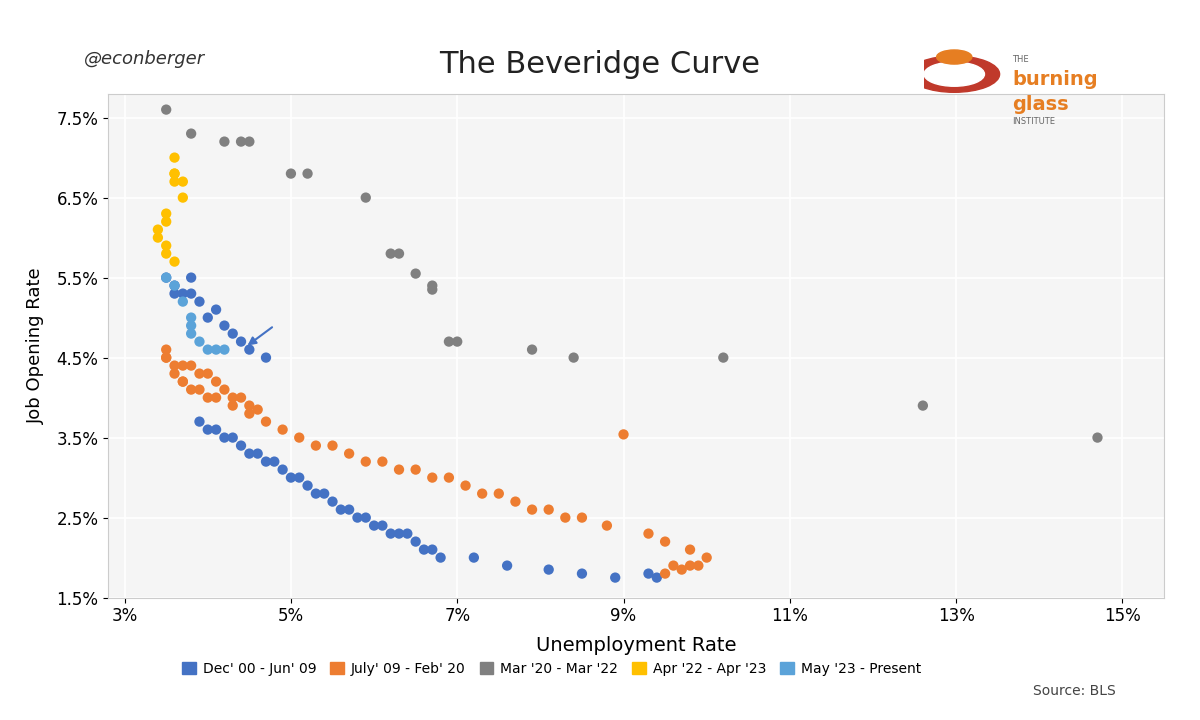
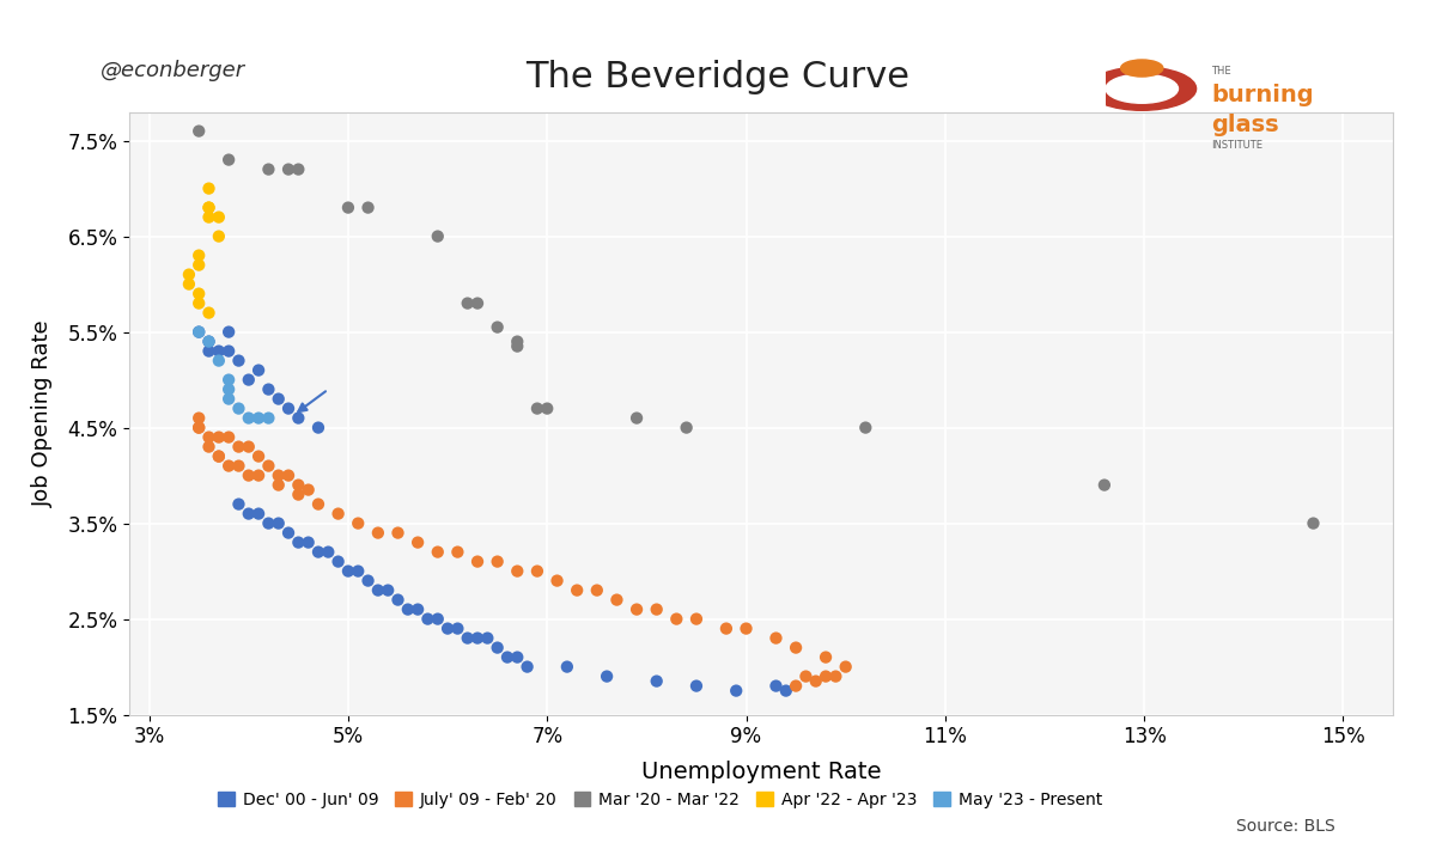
July' 09 - Feb' 20/9%: 3.54% -> 2.40%
